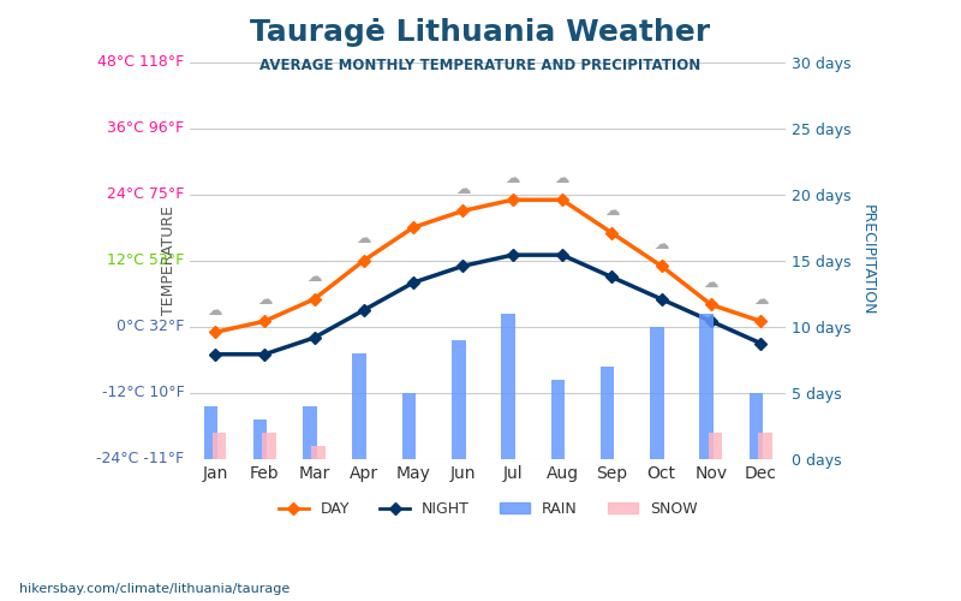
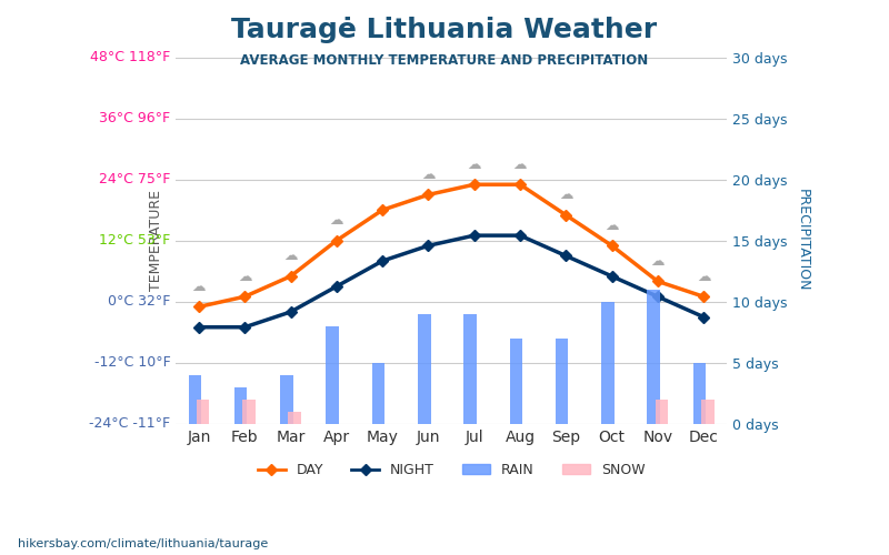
RAIN/Jul: 11 days -> 9 days
RAIN/Aug: 6 days -> 7 days
